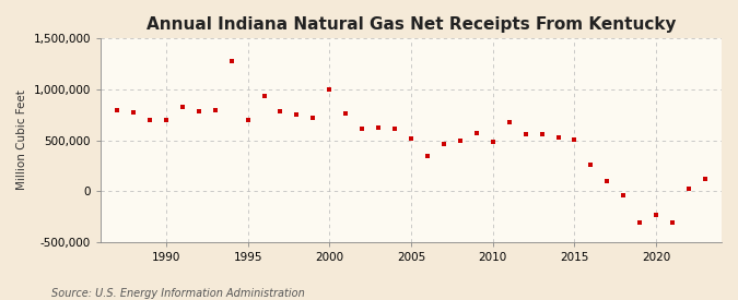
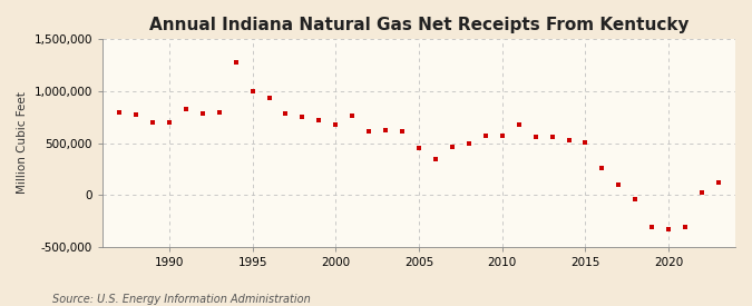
1995: 700,000 -> 1,000,000
2000: 1,000,000 -> 680,000
2005: 520,000 -> 460,000
2010: 480,000 -> 570,000
2020: -240,000 -> -330,000
